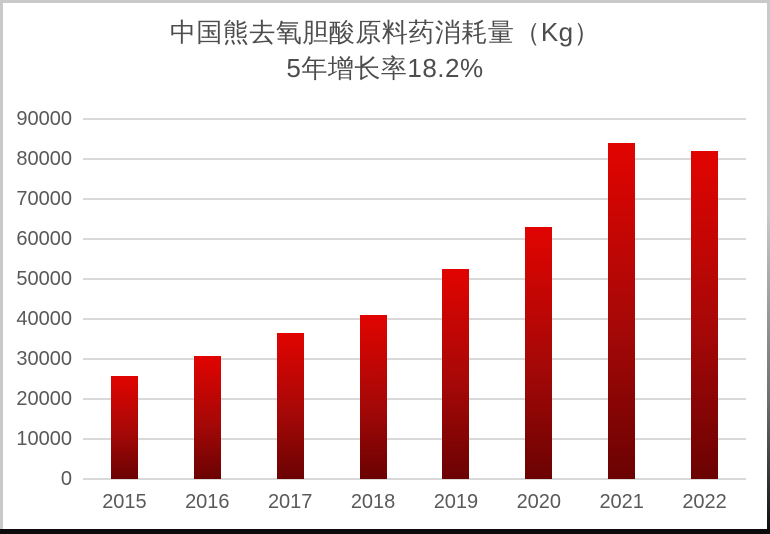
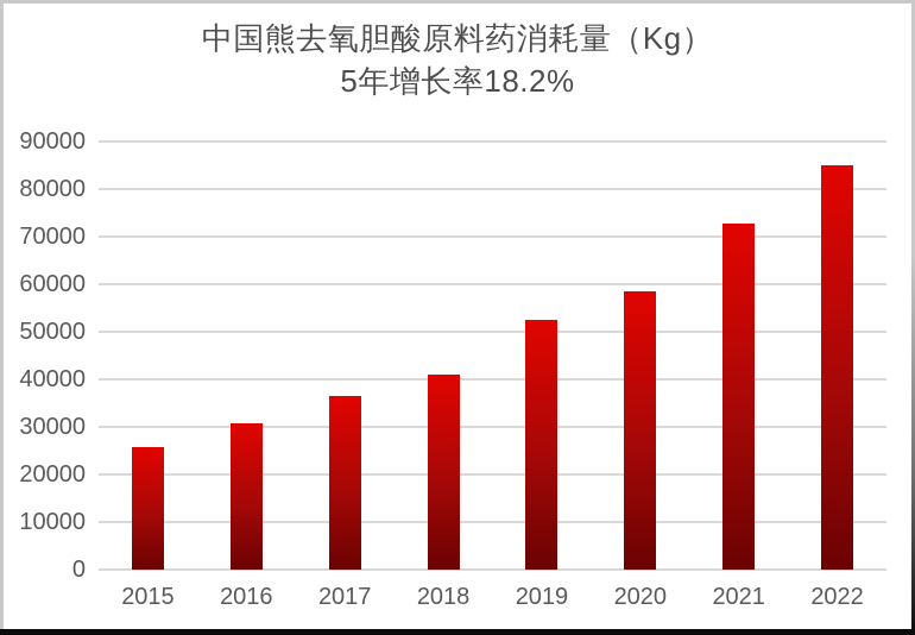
2020: 63000 -> 58000
2021: 84000 -> 73000
2022: 82000 -> 85000
